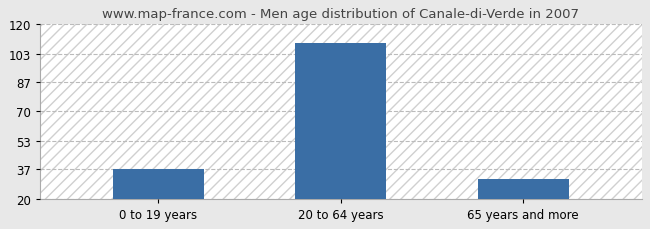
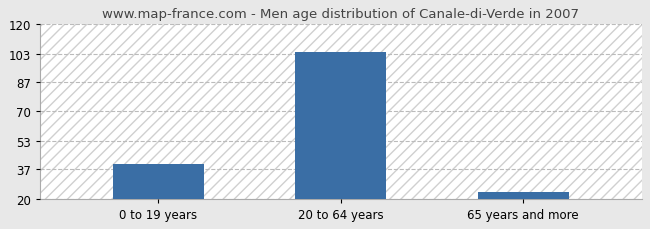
0 to 19 years: 37 -> 40
20 to 64 years: 109 -> 104
65 years and more: 31 -> 24
